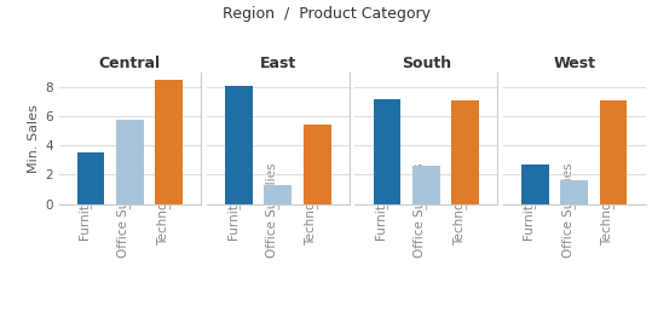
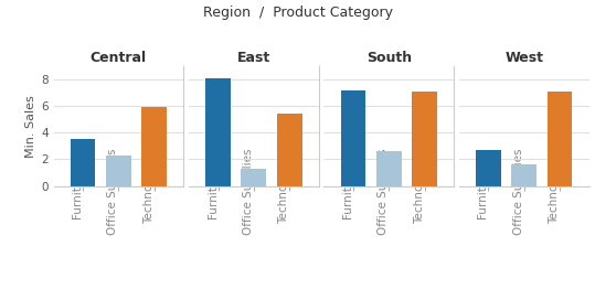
Central/Office Supplies: 5.8 -> 2.2
Central/Technology: 8.5 -> 5.9
